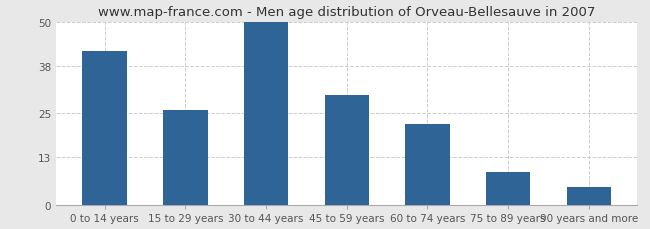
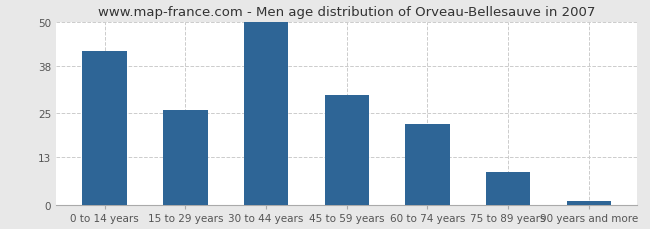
90 years and more: 5 -> 1
